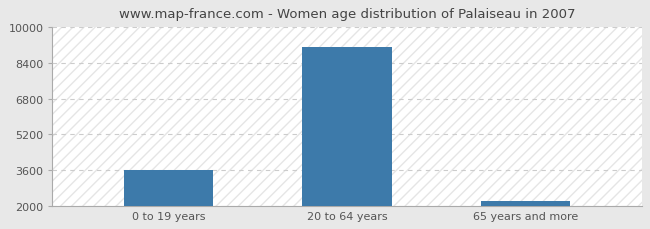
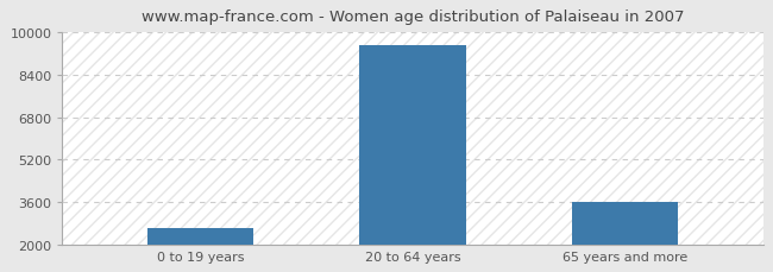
0 to 19 years: 3600 -> 2600
20 to 64 years: 9100 -> 9500
65 years and more: 2200 -> 3600
